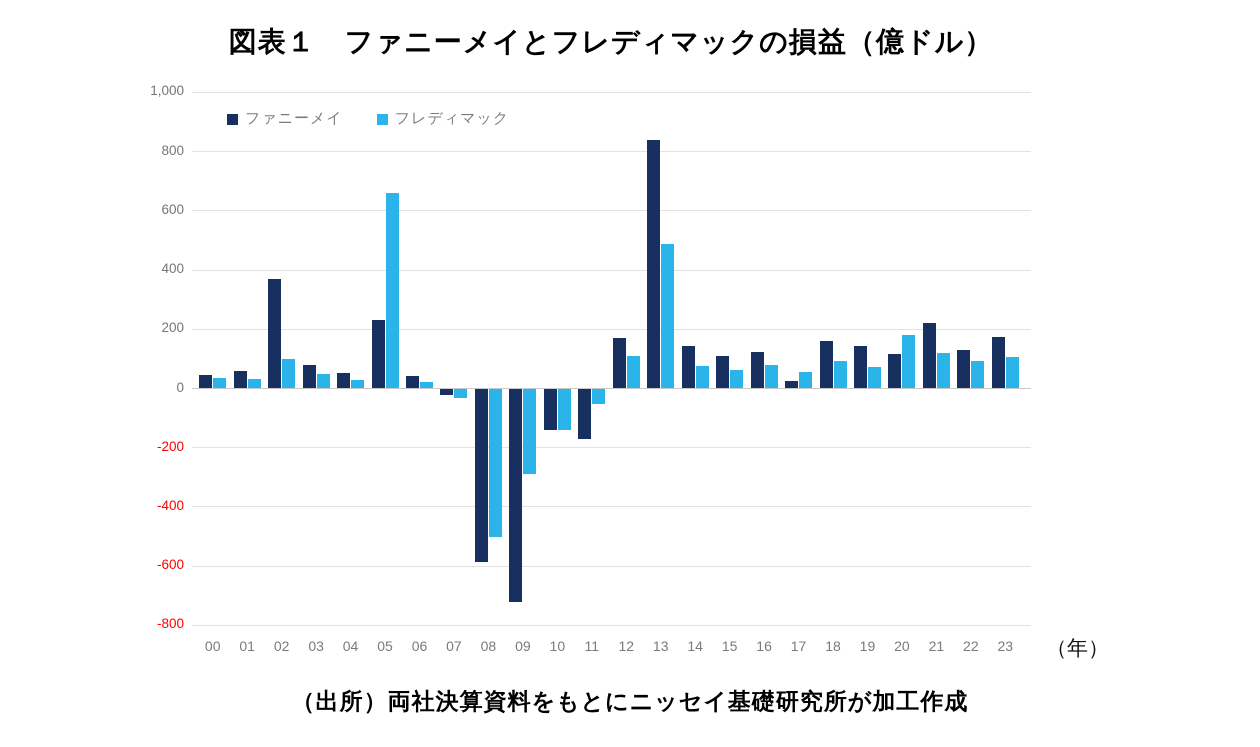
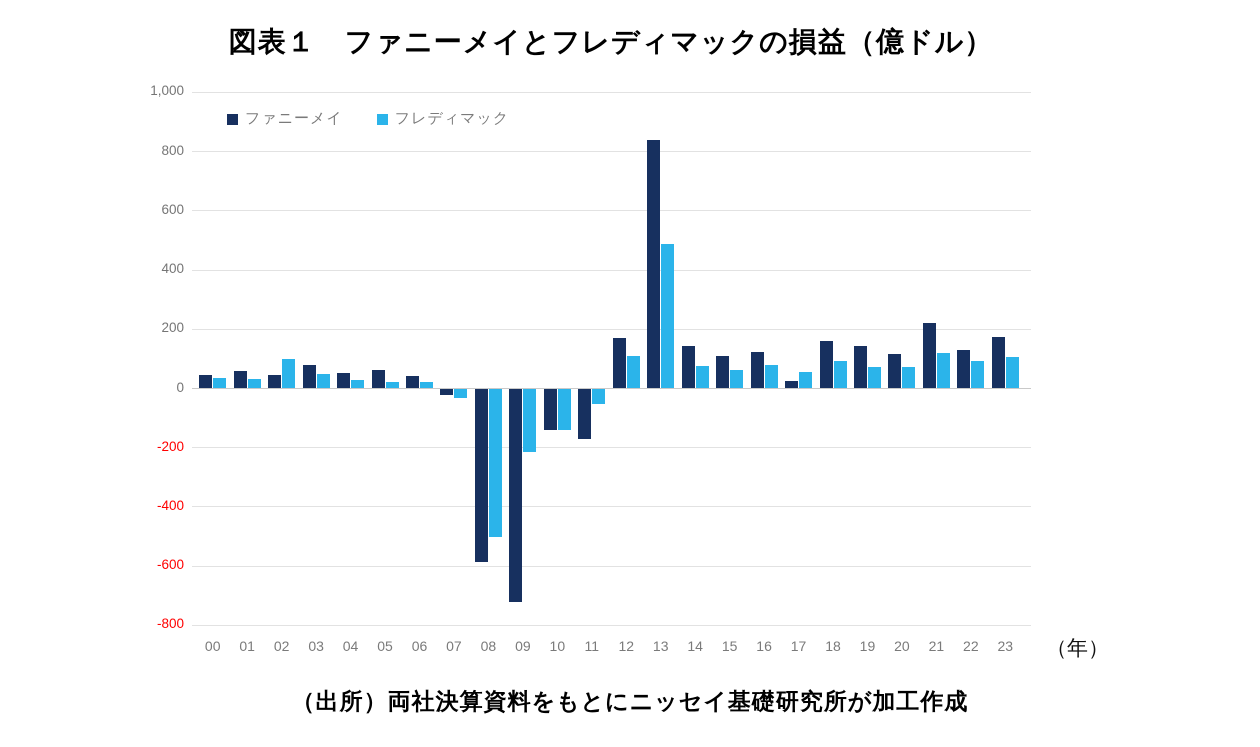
ファニーメイ/02: 370 -> 50
ファニーメイ/05: 230 -> 60
フレディマック/05: 660 -> 20
フレディマック/09: -290 -> -220
フレディマック/20: 180 -> 70
